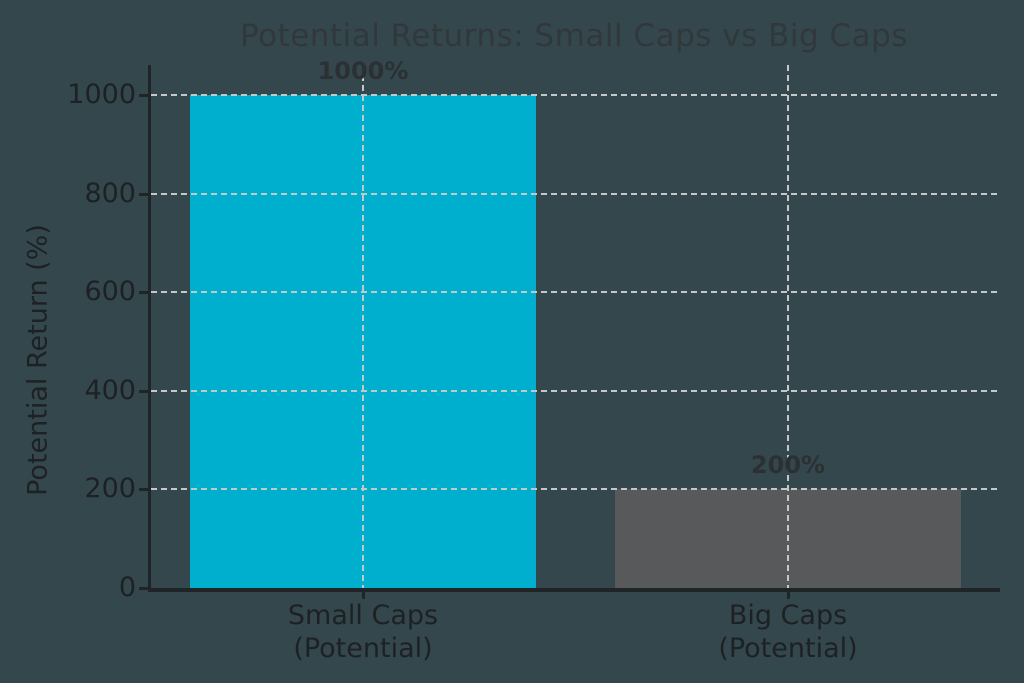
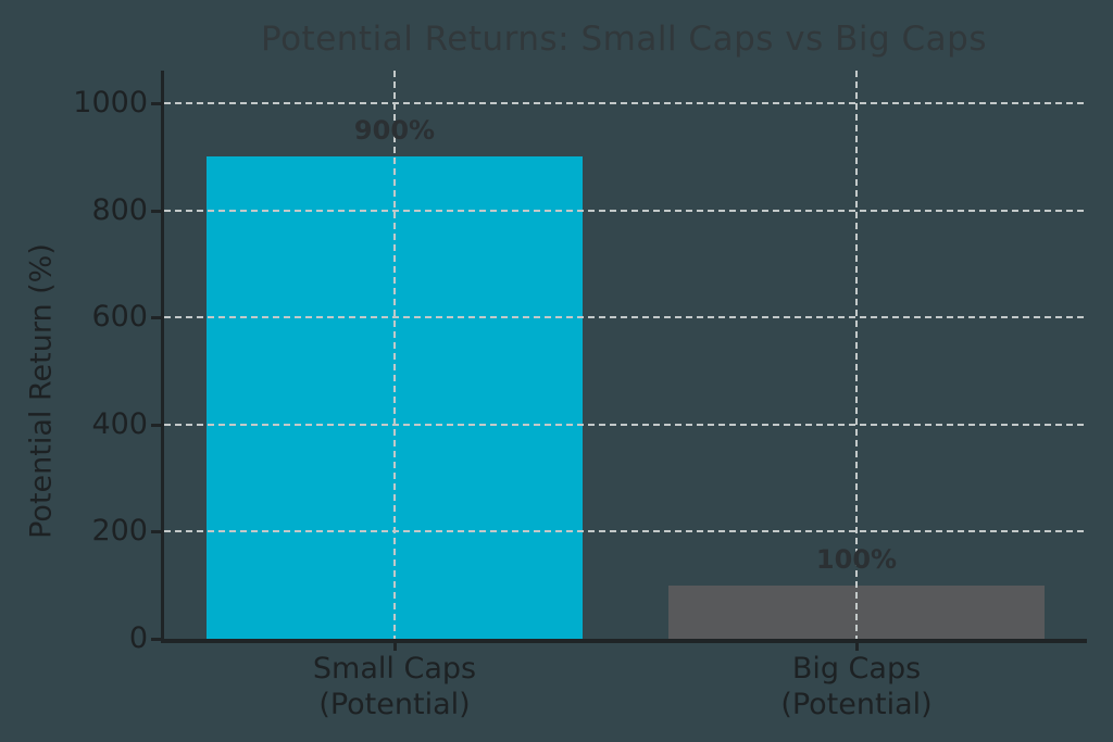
Small Caps (Potential): 1000% -> 900%
Big Caps (Potential): 200% -> 100%
